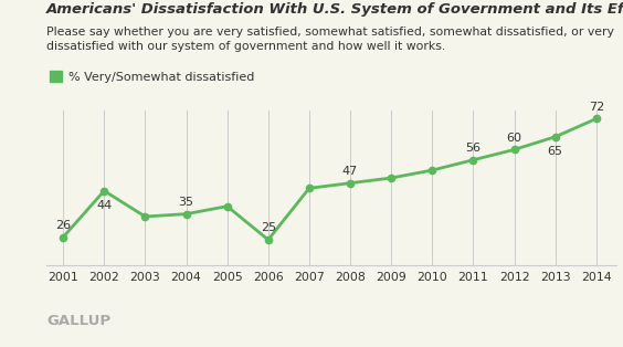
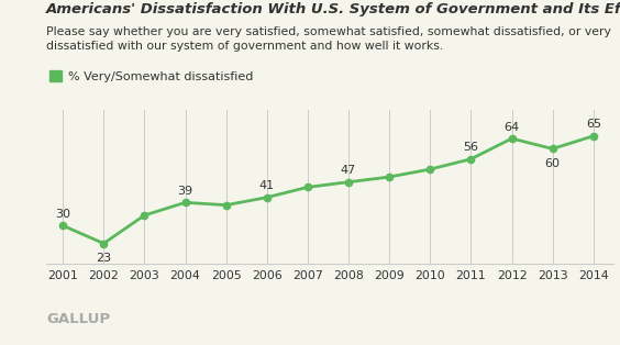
2001: 26 -> 30
2002: 44 -> 23
2004: 35 -> 39
2006: 25 -> 41
2012: 60 -> 64
2013: 65 -> 60
2014: 72 -> 65
